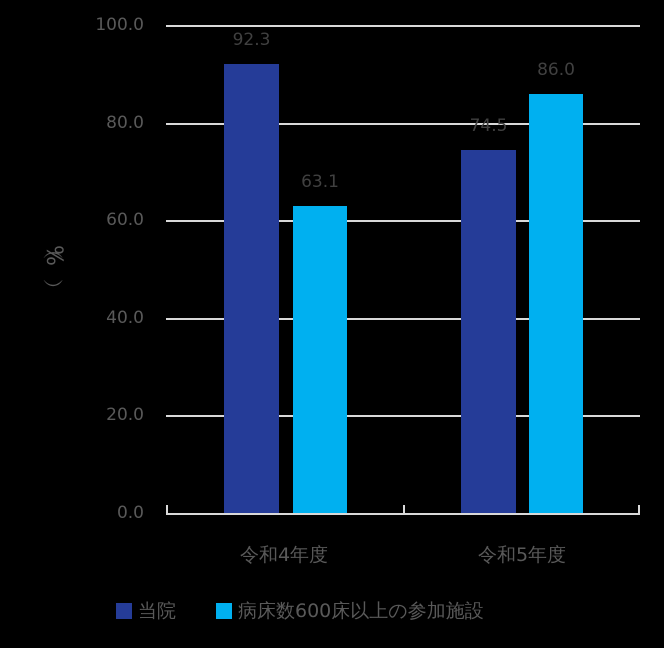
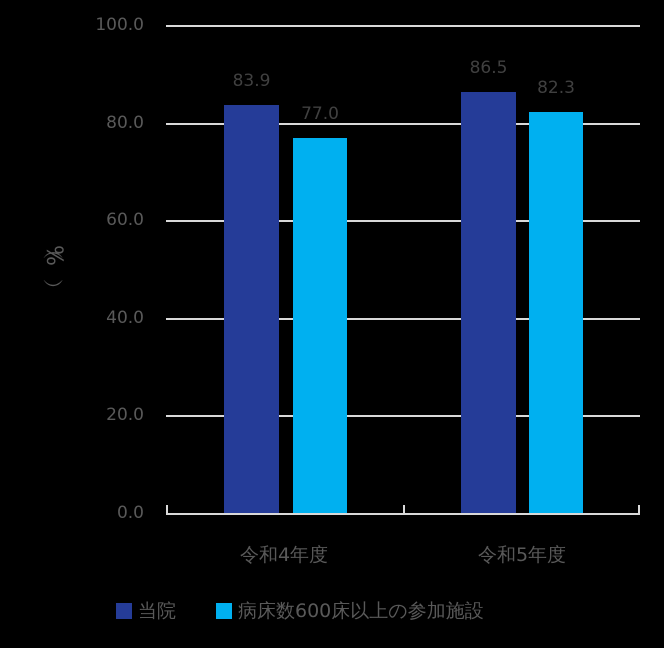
当院/令和4年度: 92.3 -> 83.9
病床数600床以上の参加施設/令和4年度: 63.1 -> 77.0
当院/令和5年度: 74.5 -> 86.5
病床数600床以上の参加施設/令和5年度: 86.0 -> 82.3
